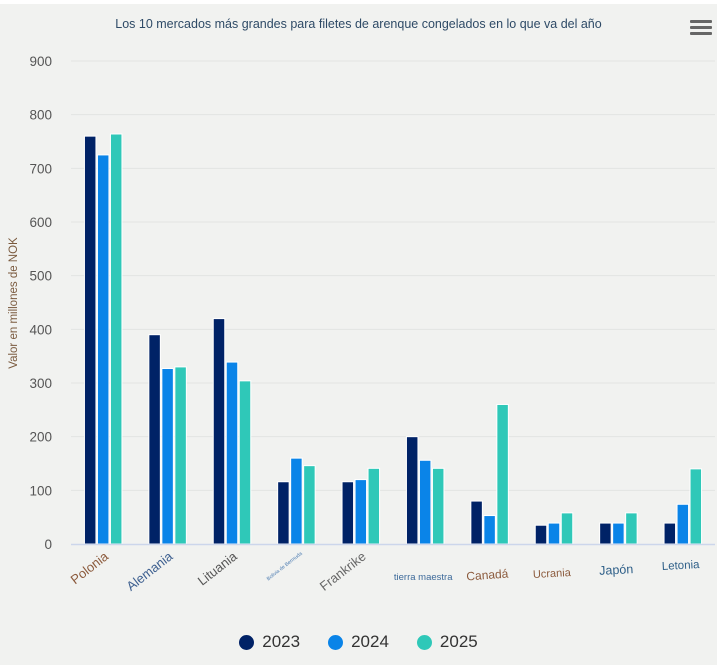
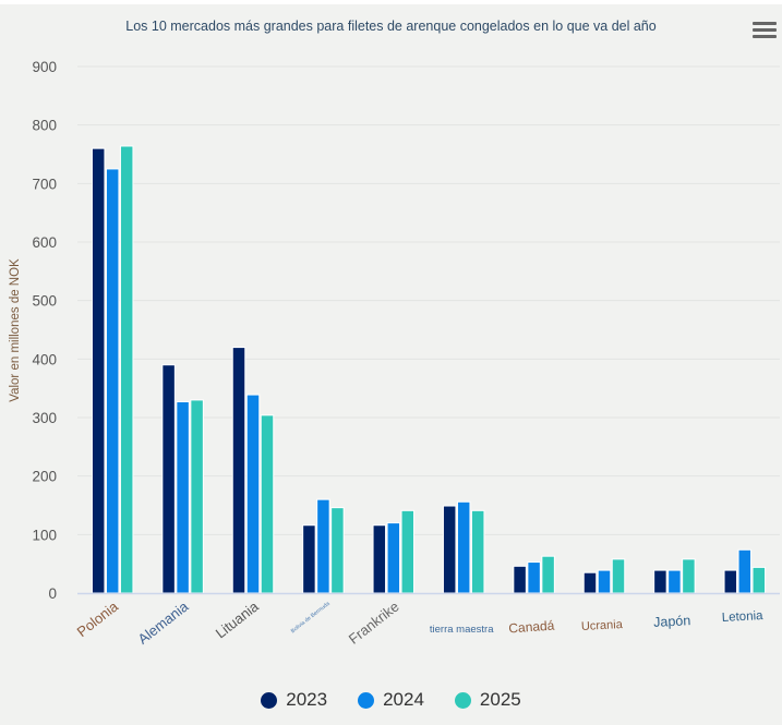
2023/tierra maestra: 200 -> 150
2023/Canadá: 80 -> 50
2025/Canadá: 260 -> 60
2025/Letonia: 140 -> 40
